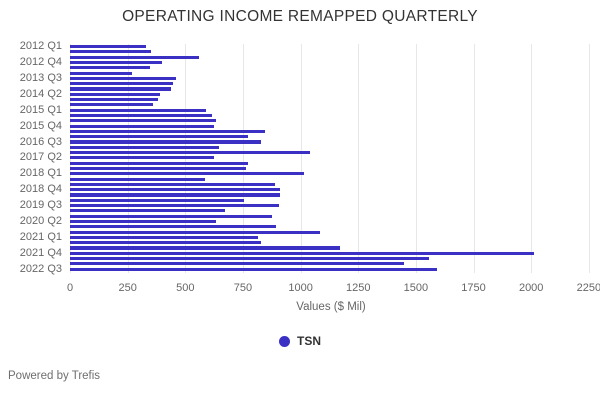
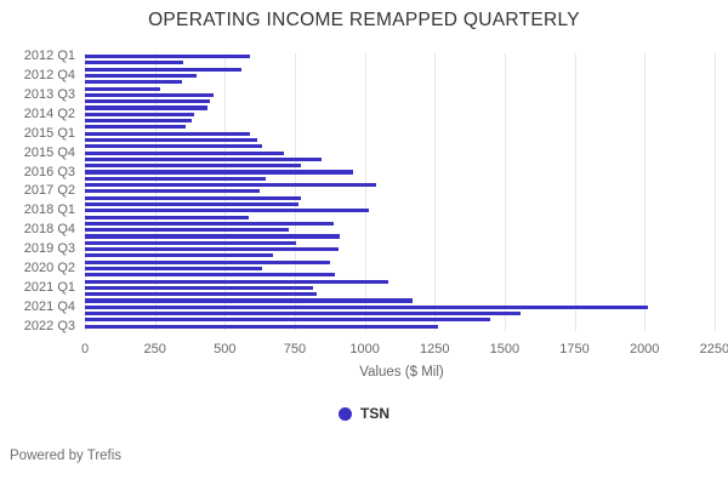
2012 Q1: 330 -> 590
2015 Q4: 620 -> 710
2016 Q3: 830 -> 960
2018 Q4: 910 -> 730
2022 Q3: 1590 -> 1260
